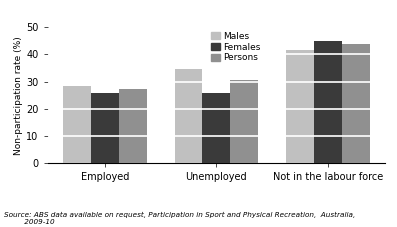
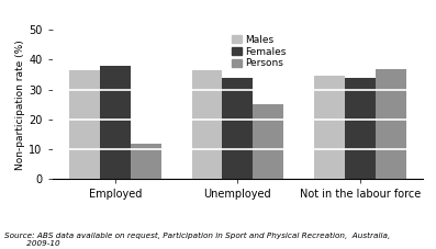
Males/Employed: 28.5 -> 36.5
Females/Employed: 26 -> 38
Persons/Employed: 27.5 -> 12.0
Males/Unemployed: 34.5 -> 36.5
Females/Unemployed: 26 -> 34
Persons/Unemployed: 30.5 -> 25.0
Males/Not in the labour force: 41.5 -> 34.5
Females/Not in the labour force: 45 -> 34
Persons/Not in the labour force: 44.0 -> 37.0
